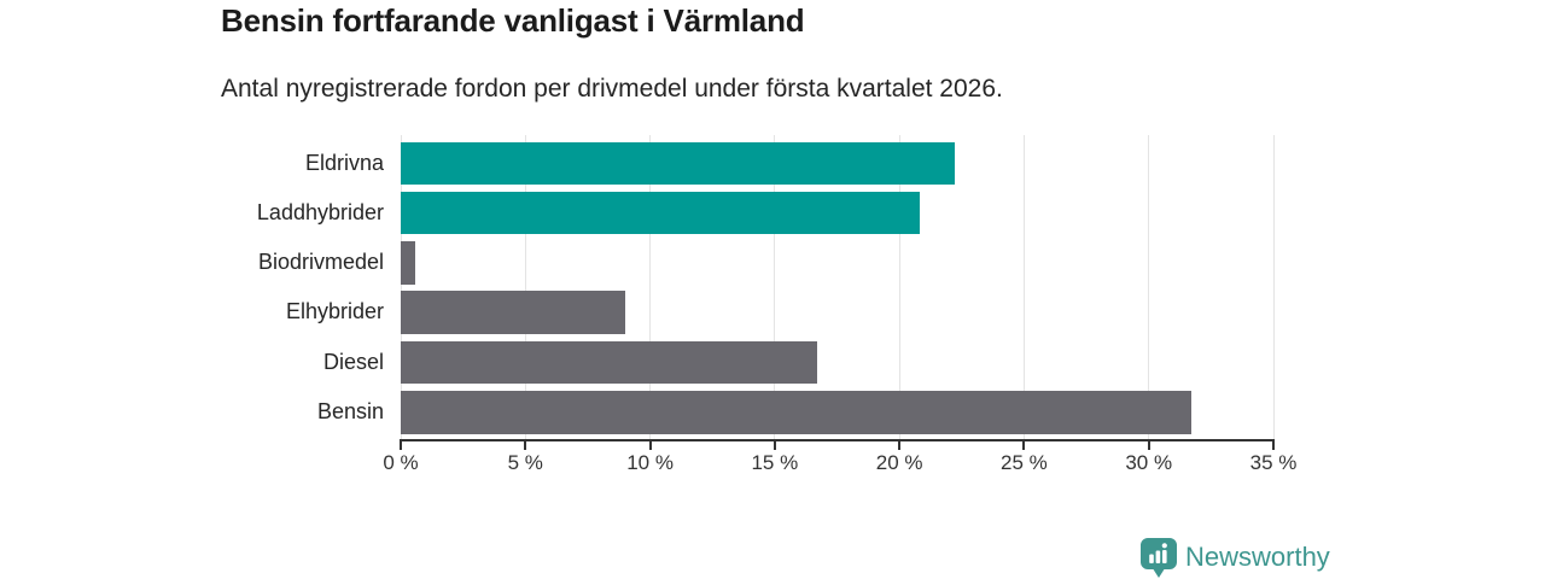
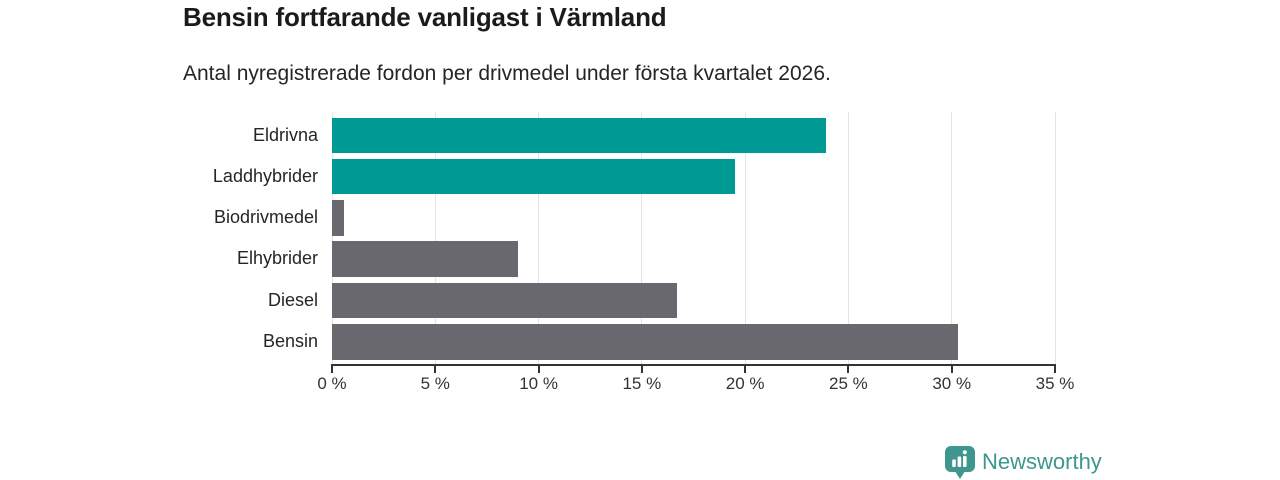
Eldrivna: 22.2% -> 23.9%
Laddhybrider: 20.8% -> 19.5%
Bensin: 31.7% -> 30.3%
